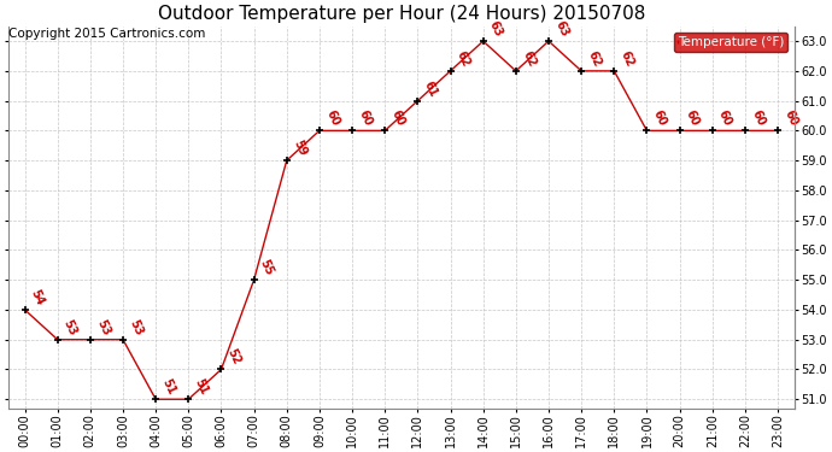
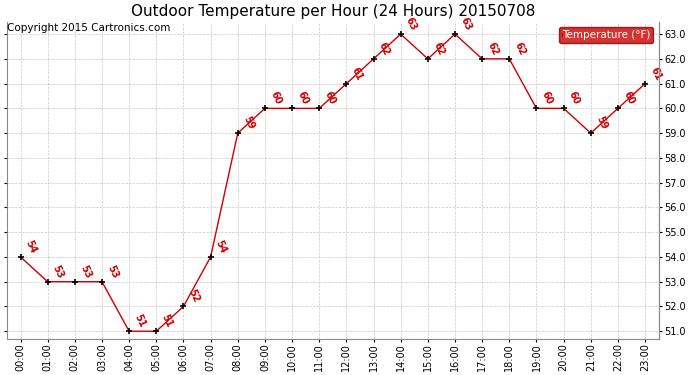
07:00: 55 -> 54
21:00: 60 -> 59
23:00: 60 -> 61
